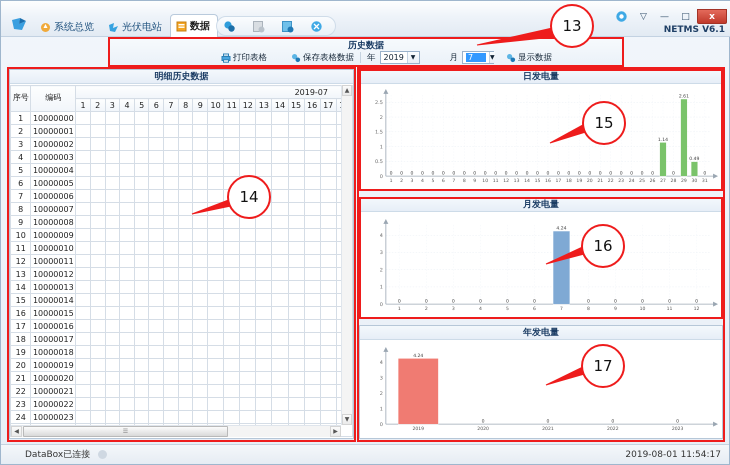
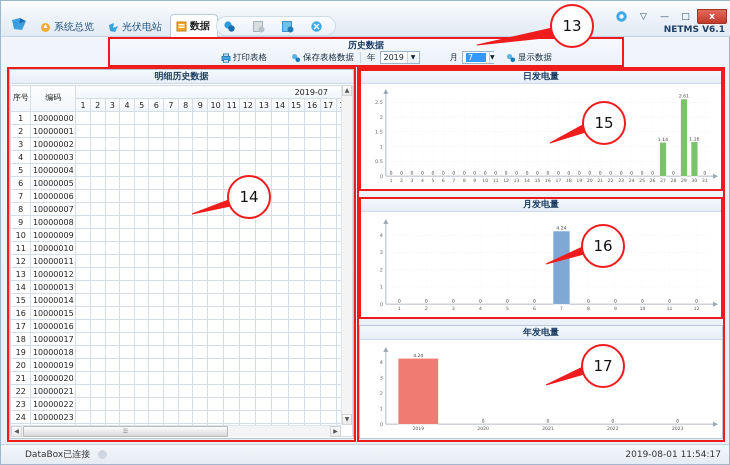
日发电量/30: 0.49 -> 1.16
